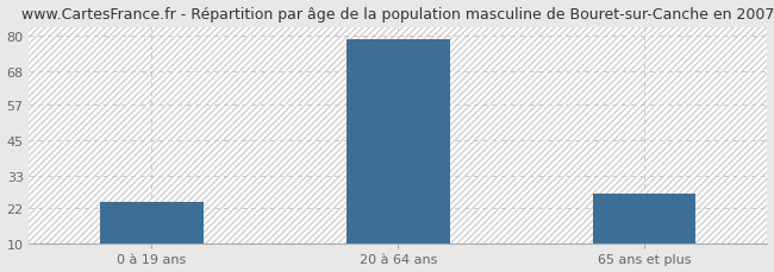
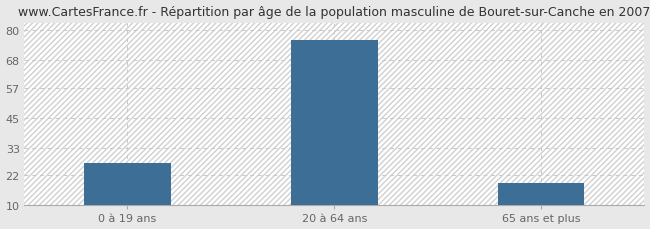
0 à 19 ans: 24 -> 27
20 à 64 ans: 79 -> 76
65 ans et plus: 27 -> 19
